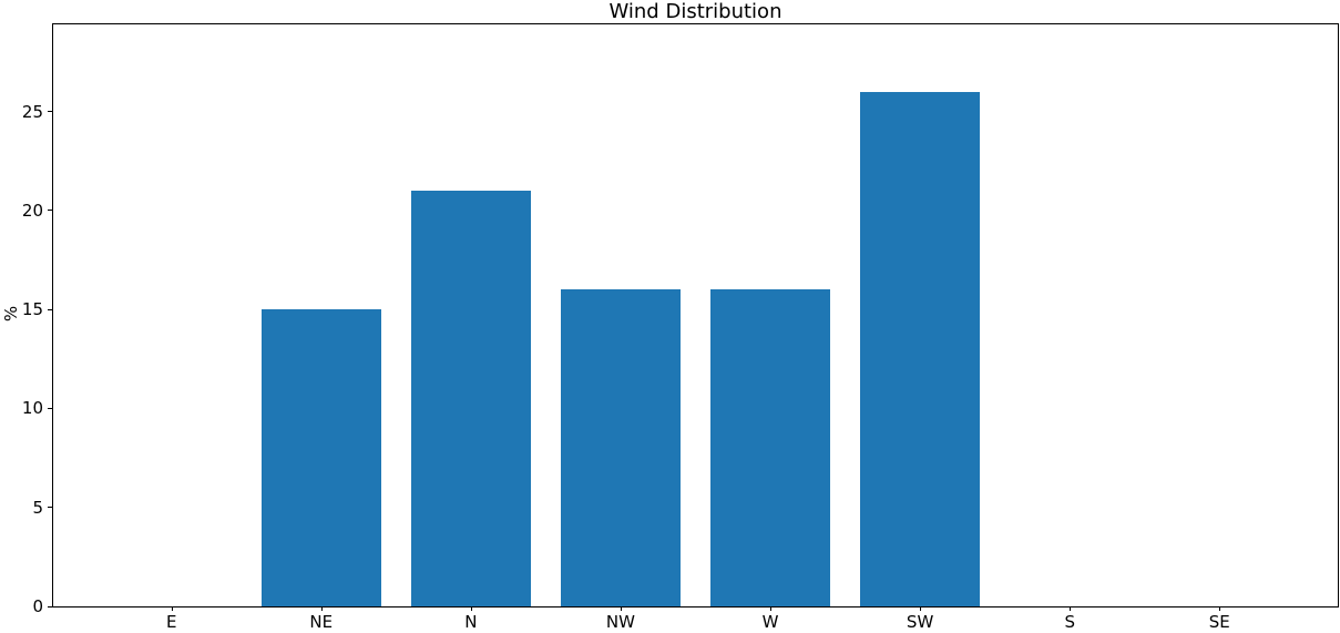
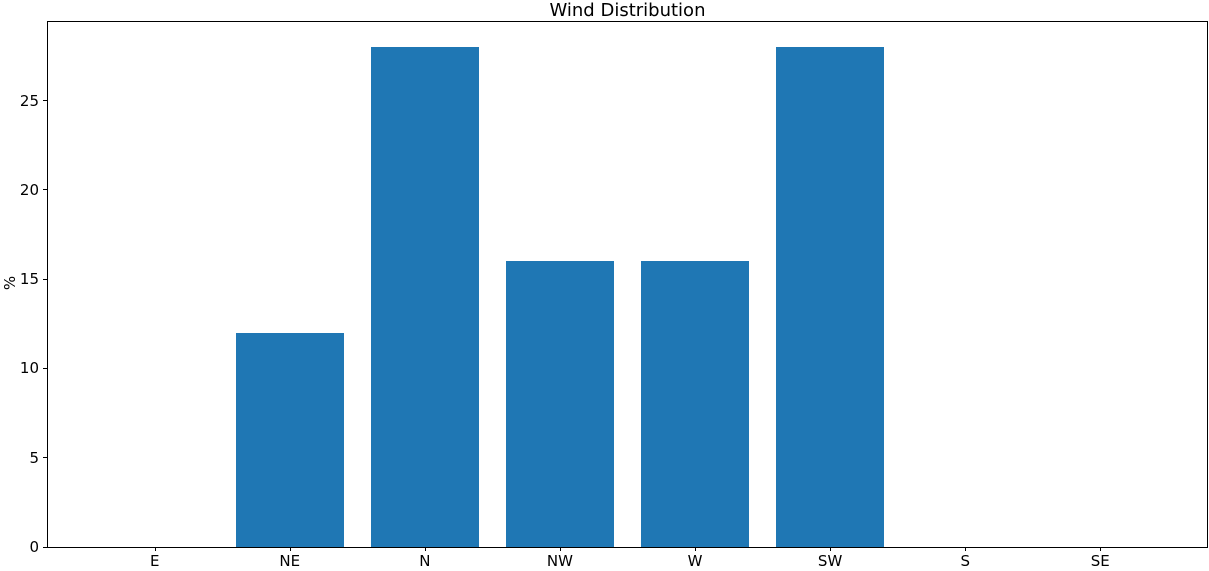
NE: 15 -> 12
N: 21 -> 28
SW: 26 -> 28
